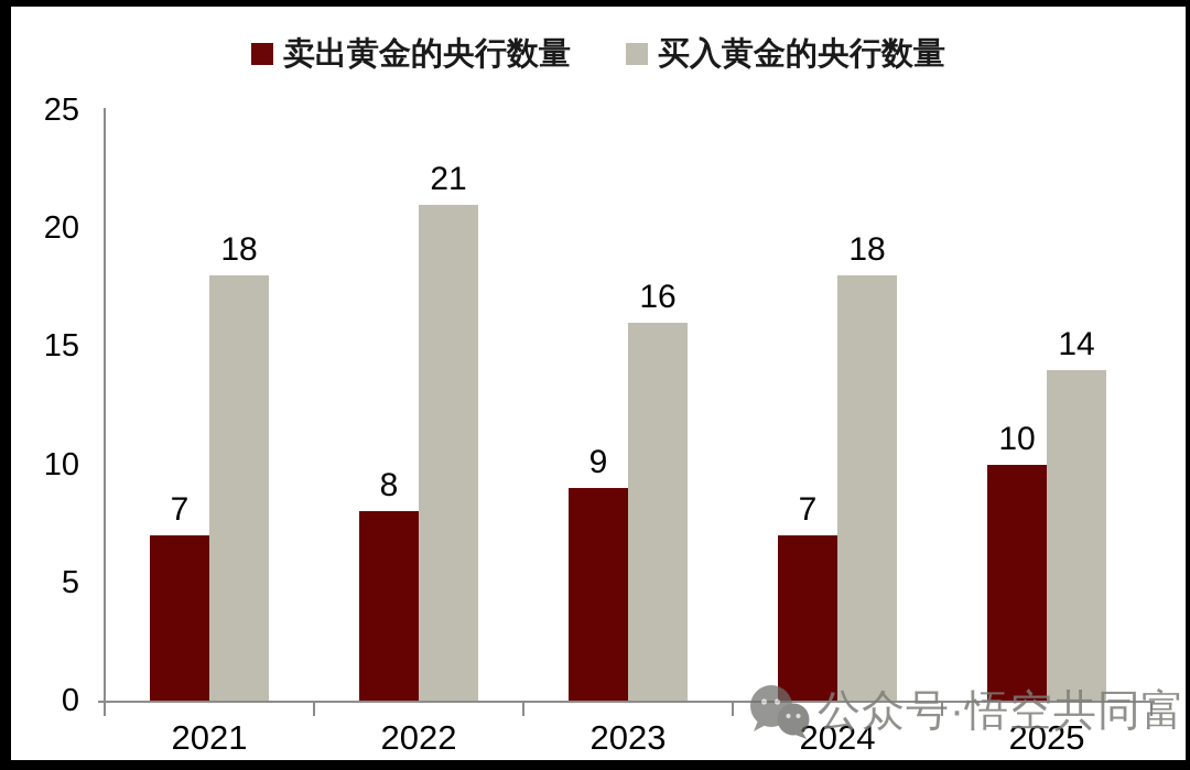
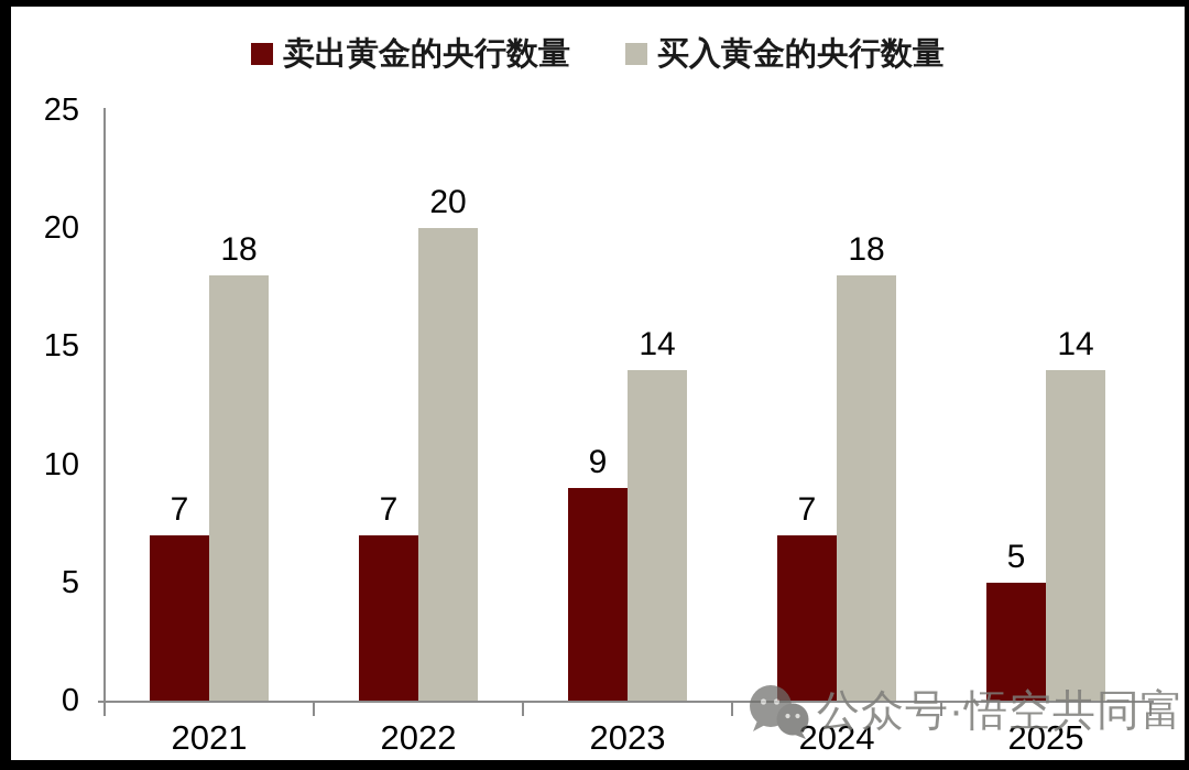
卖出黄金的央行数量/2022: 8 -> 7
买入黄金的央行数量/2022: 21 -> 20
买入黄金的央行数量/2023: 16 -> 14
卖出黄金的央行数量/2025: 10 -> 5
